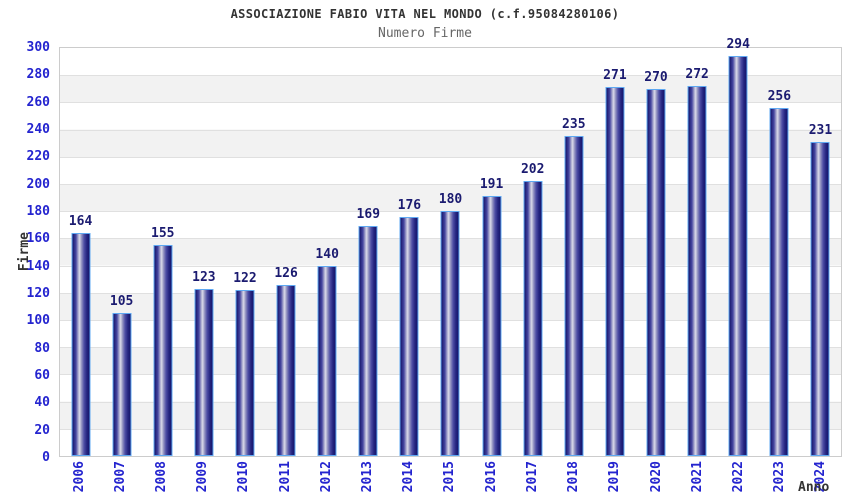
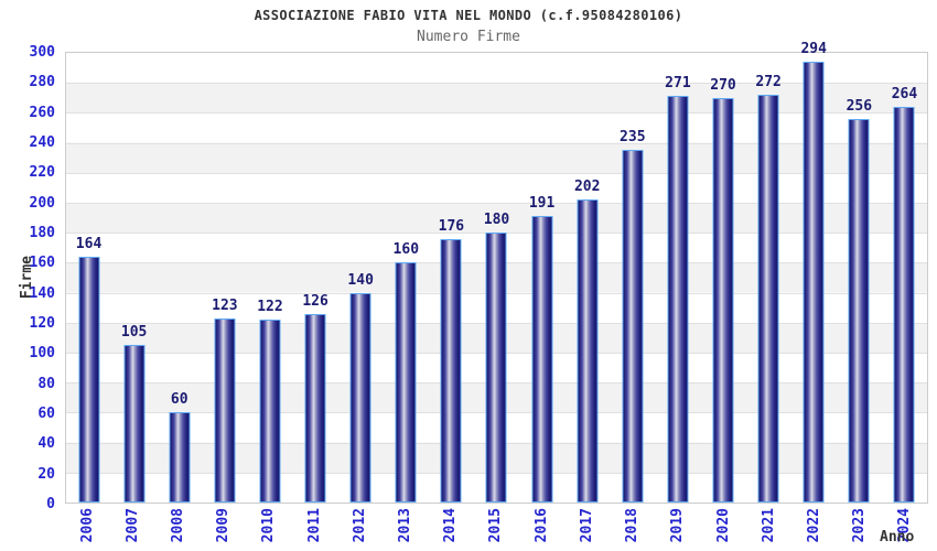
2008: 155 -> 60
2013: 169 -> 160
2024: 231 -> 264
